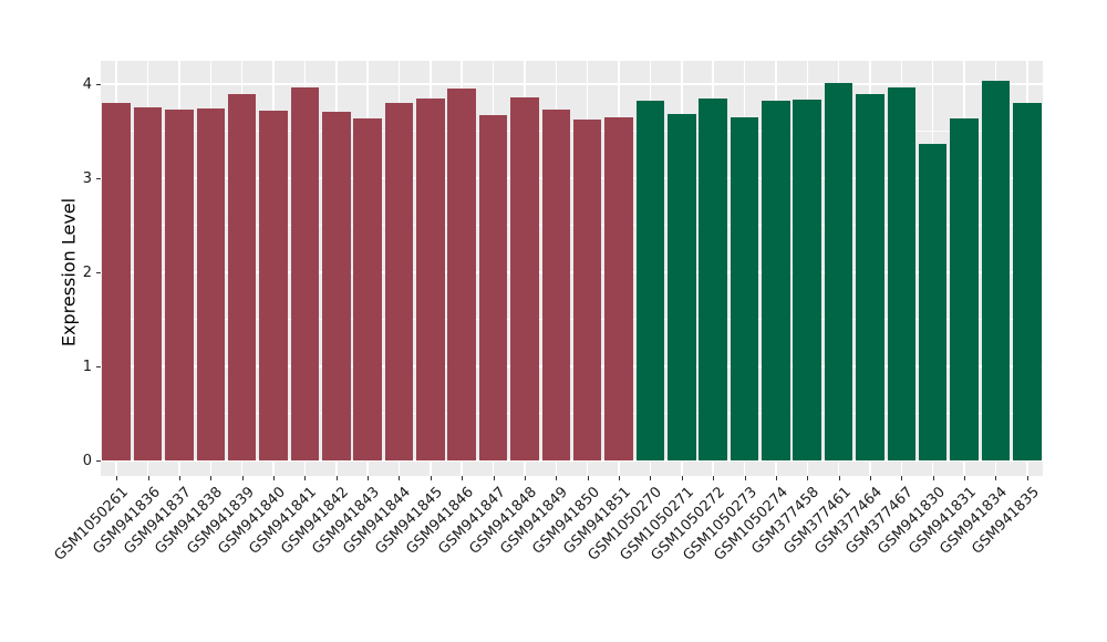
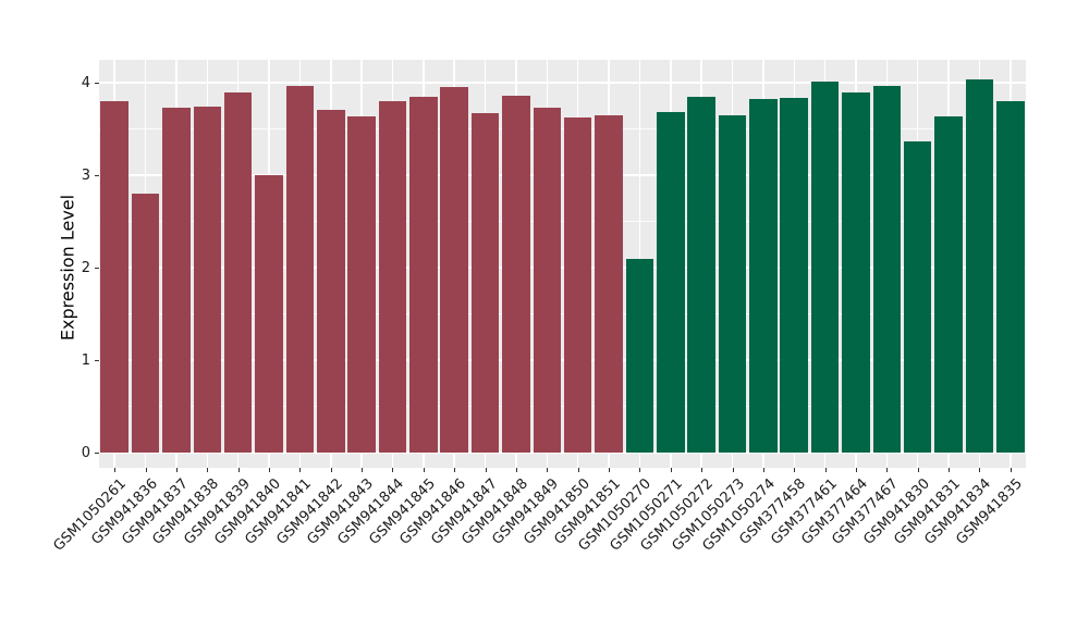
GSM941836: 3.8 -> 2.8
GSM941840: 3.7 -> 3.0
GSM1050270: 3.8 -> 2.1
